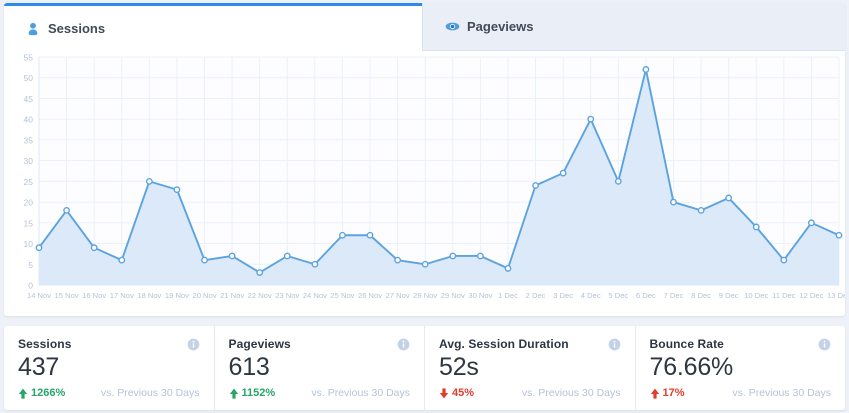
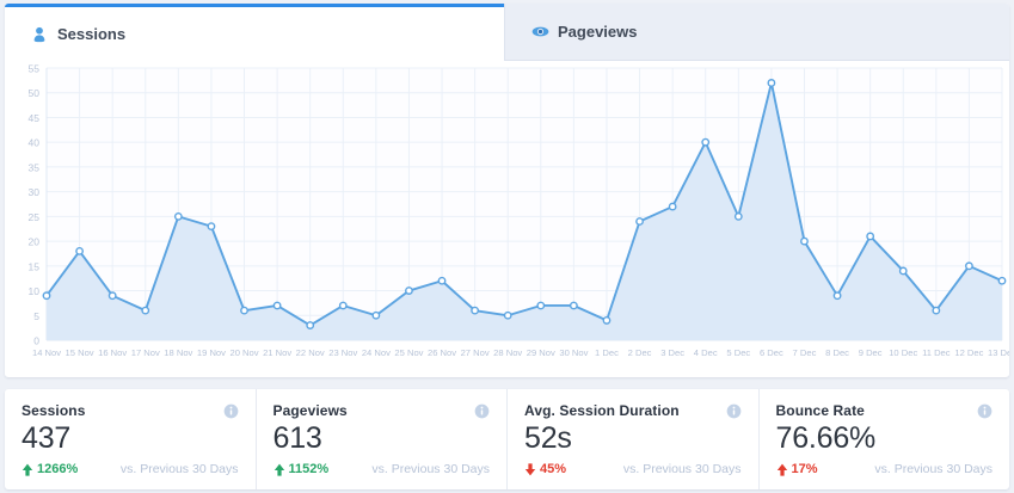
25 Nov: 12 -> 10
8 Dec: 18 -> 9
